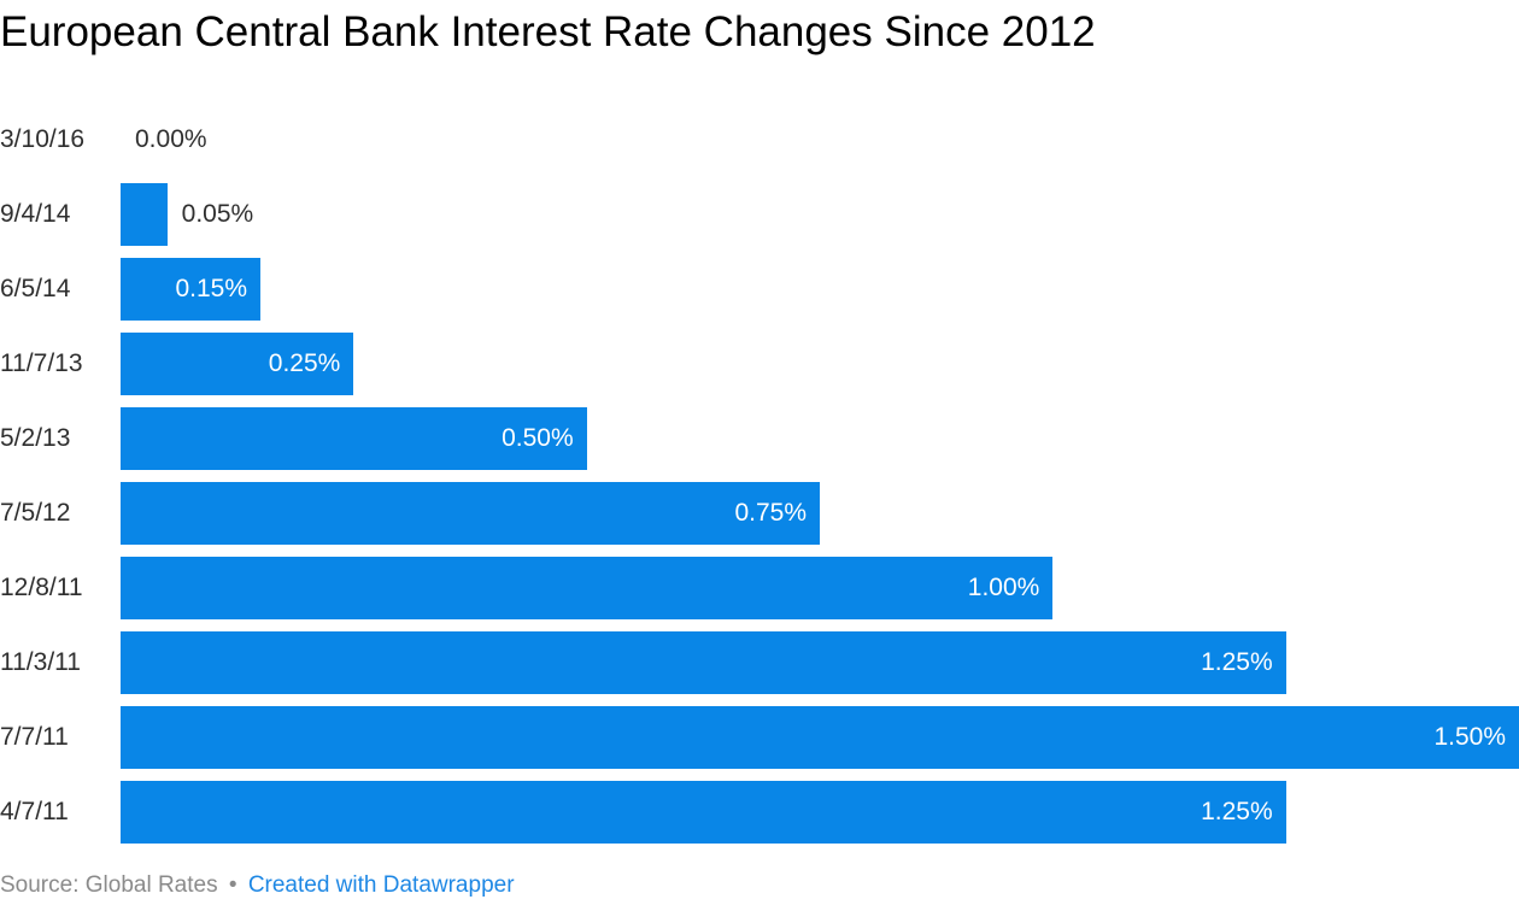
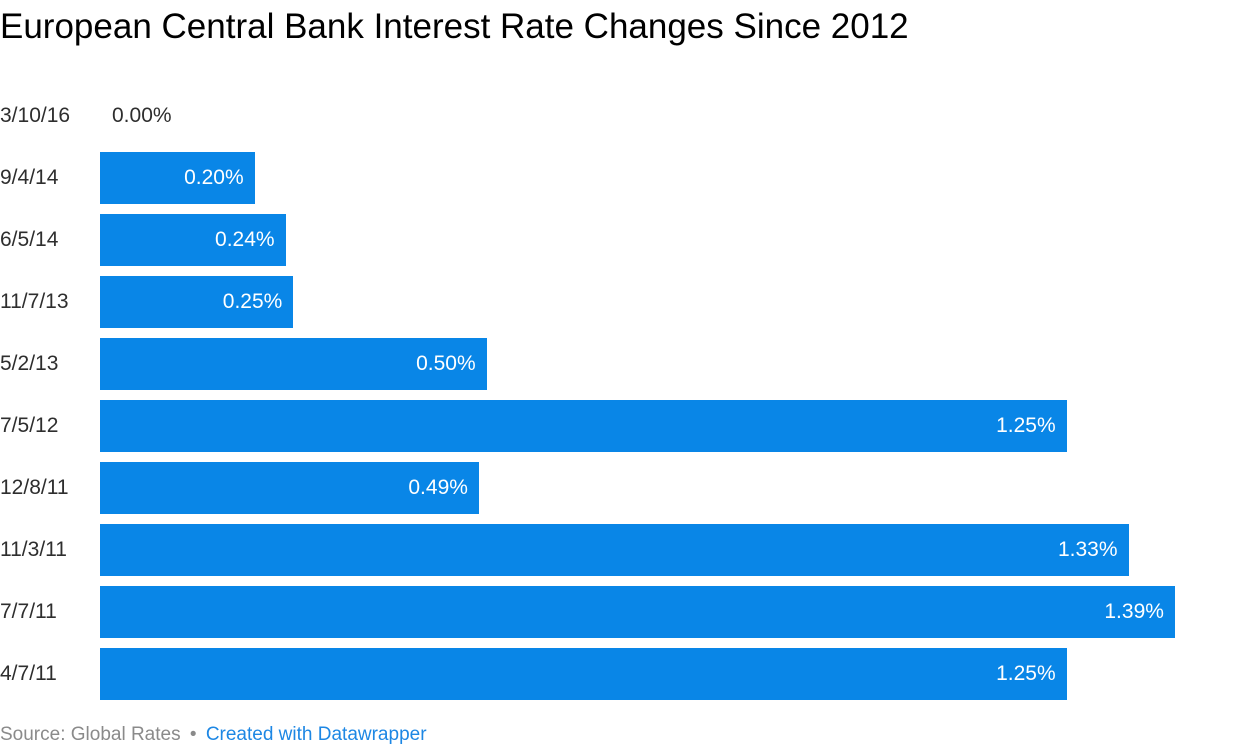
9/4/14: 0.05% -> 0.20%
6/5/14: 0.15% -> 0.24%
7/5/12: 0.75% -> 1.25%
12/8/11: 1.00% -> 0.49%
11/3/11: 1.25% -> 1.33%
7/7/11: 1.50% -> 1.39%
